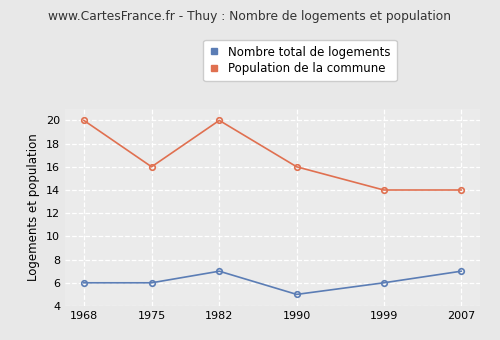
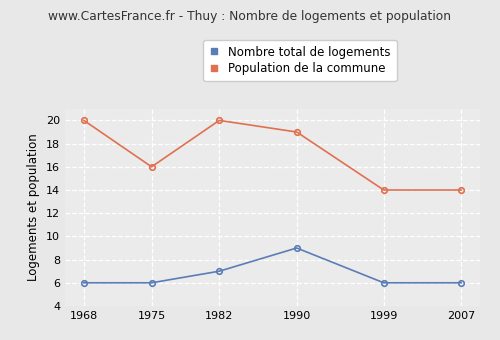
Nombre total de logements/1990: 5 -> 9
Population de la commune/1990: 16 -> 19
Nombre total de logements/2007: 7 -> 6
